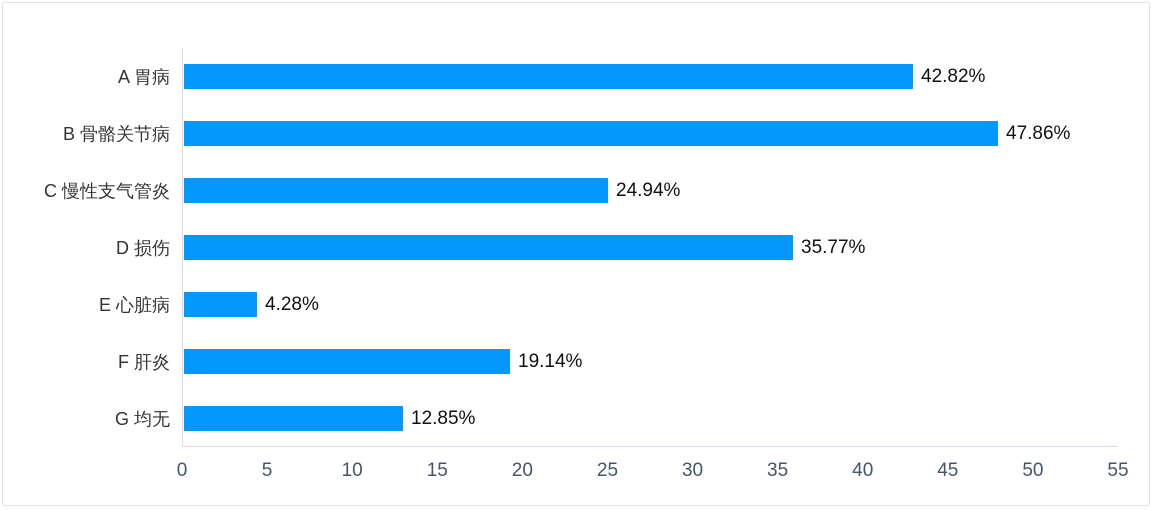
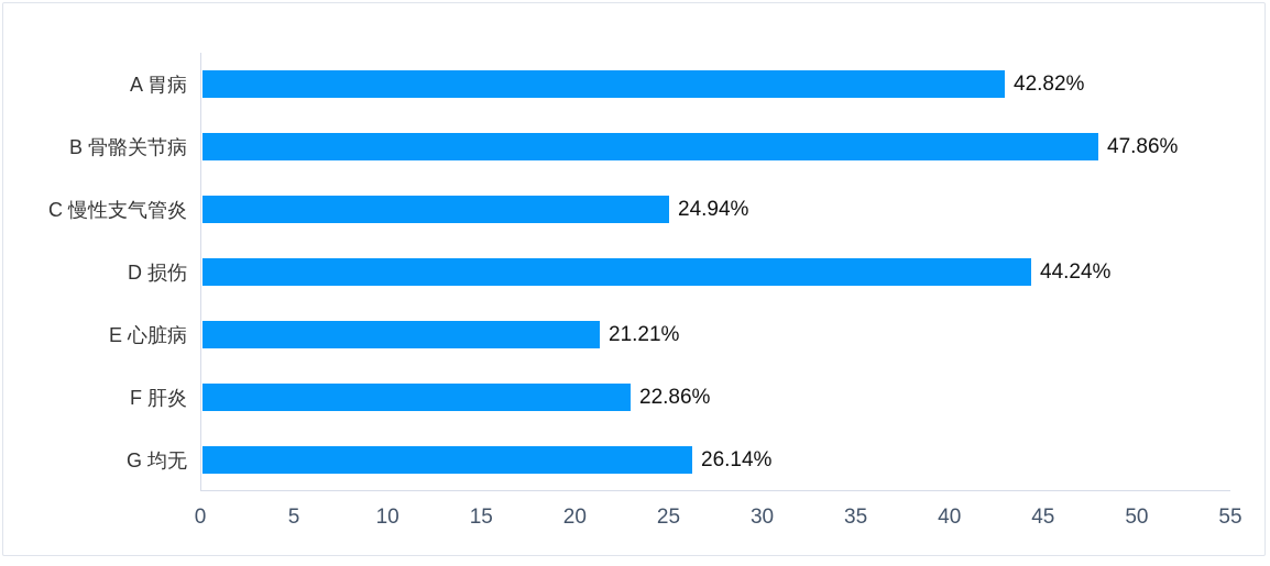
D 损伤: 35.77% -> 44.24%
E 心脏病: 4.28% -> 21.21%
F 肝炎: 19.14% -> 22.86%
G 均无: 12.85% -> 26.14%
